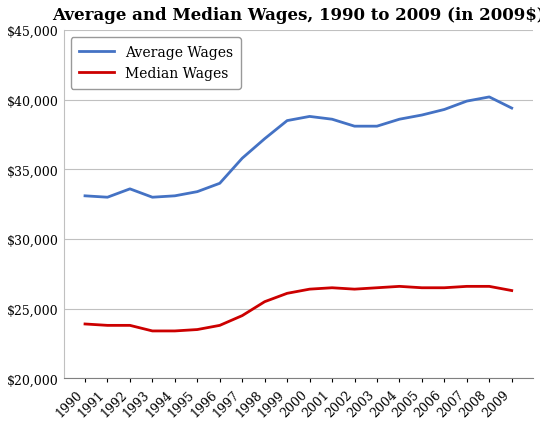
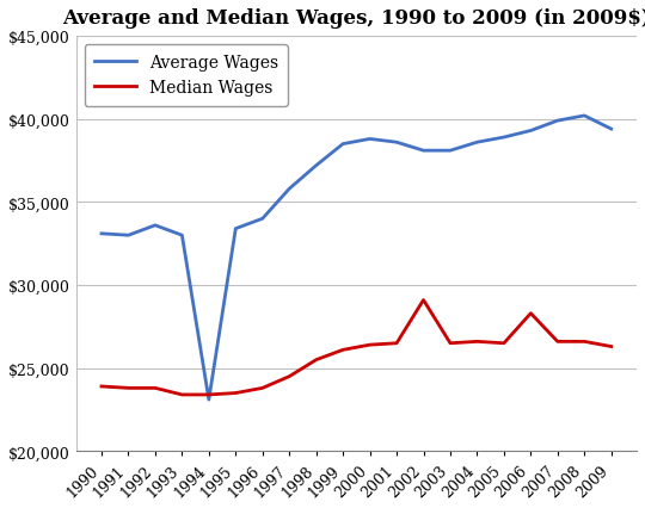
Average Wages/1994: $33,100 -> $23,100
Median Wages/2002: $26,400 -> $29,100
Median Wages/2006: $26,500 -> $28,300
